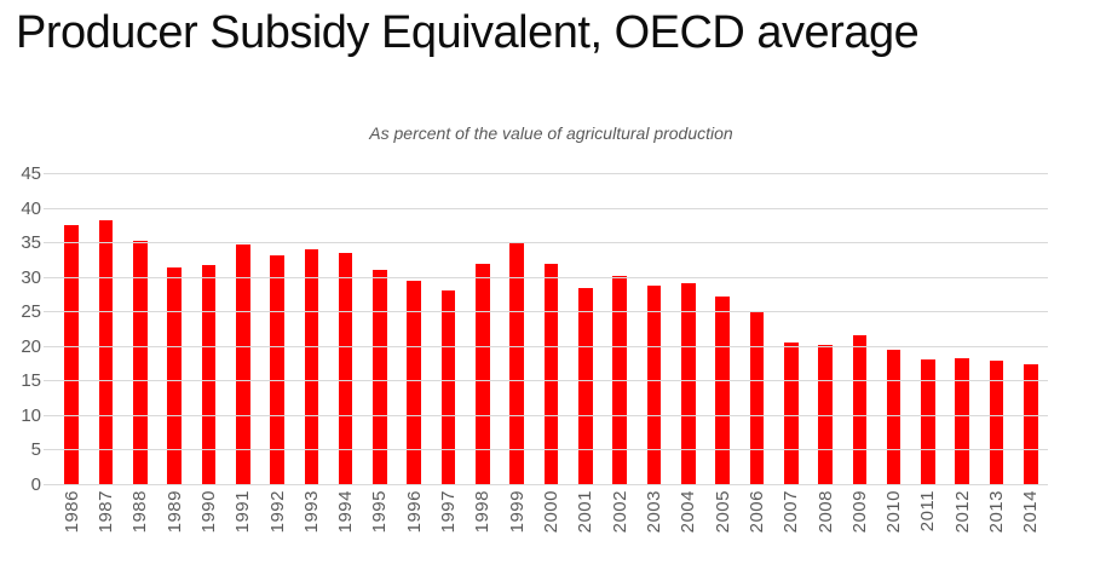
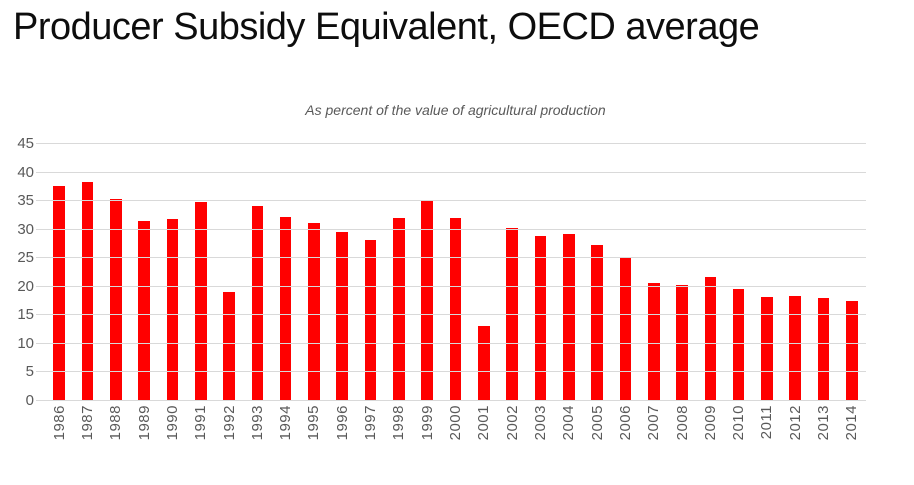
1992: 33 -> 19
1994: 34 -> 32
2001: 28 -> 13
